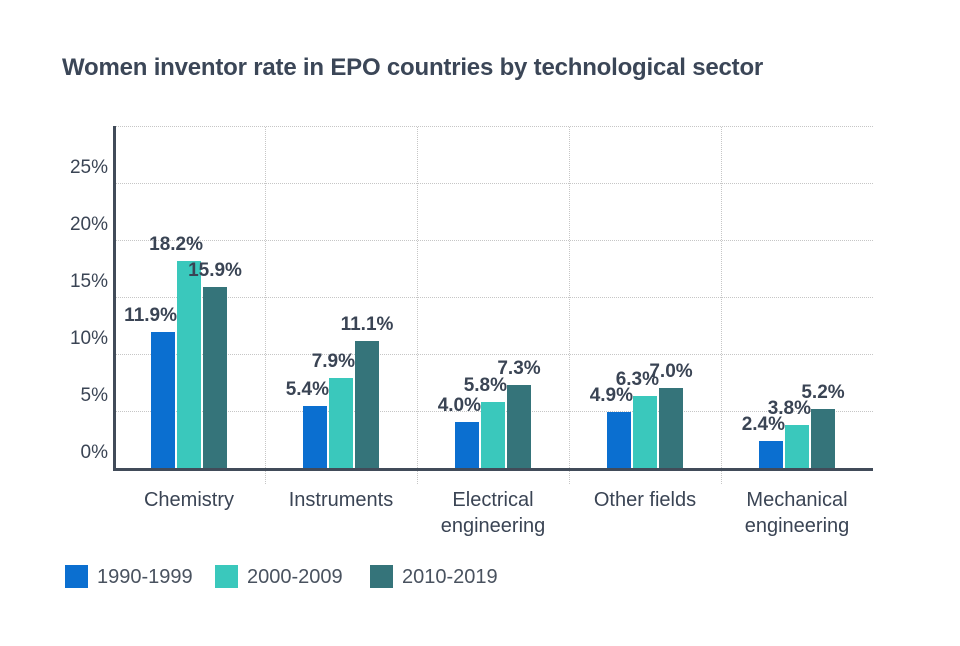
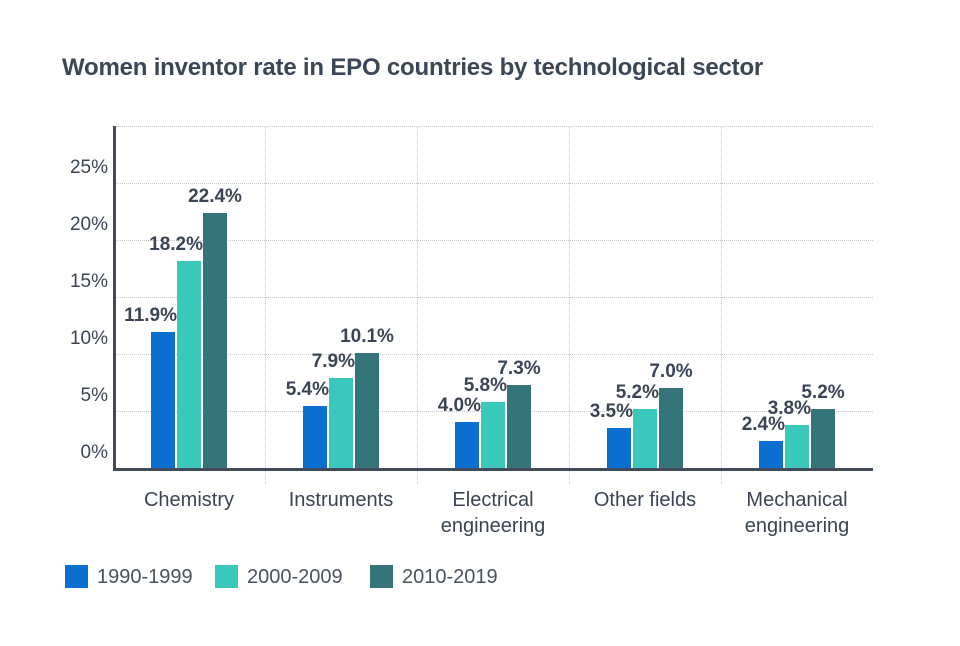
2010-2019/Chemistry: 15.9% -> 22.4%
2010-2019/Instruments: 11.1% -> 10.1%
1990-1999/Other fields: 4.9% -> 3.5%
2000-2009/Other fields: 6.3% -> 5.2%
